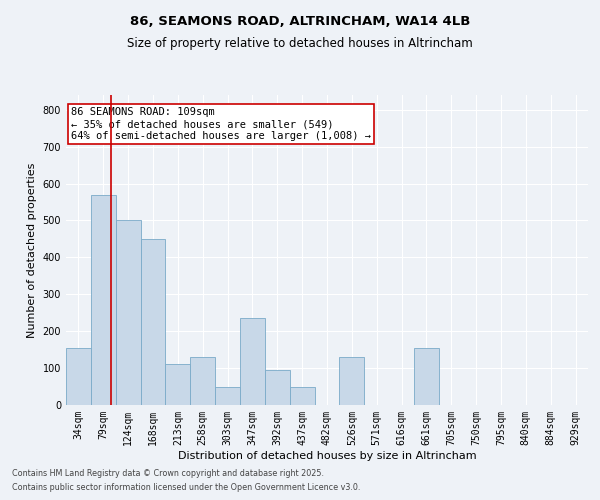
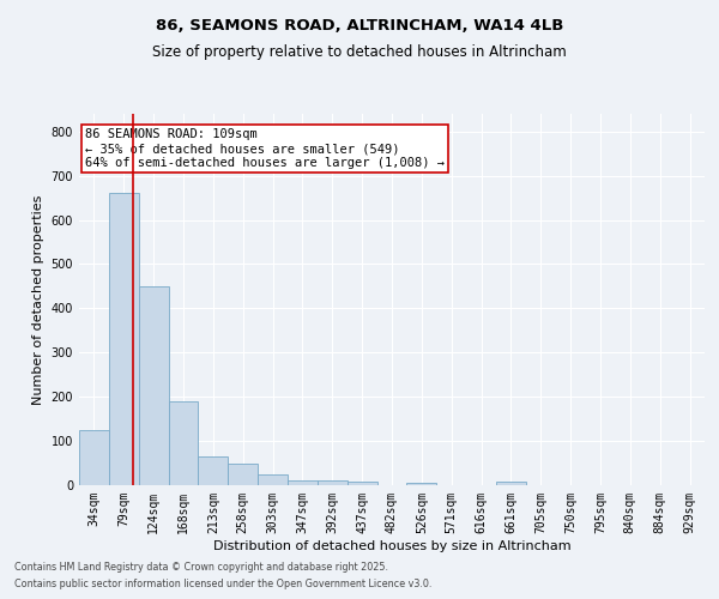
34sqm: 155 -> 125
79sqm: 570 -> 660
124sqm: 500 -> 450
168sqm: 450 -> 190
213sqm: 110 -> 65
258sqm: 130 -> 48
303sqm: 50 -> 25
347sqm: 235 -> 12
392sqm: 95 -> 12
437sqm: 50 -> 7
526sqm: 130 -> 5
661sqm: 155 -> 7
